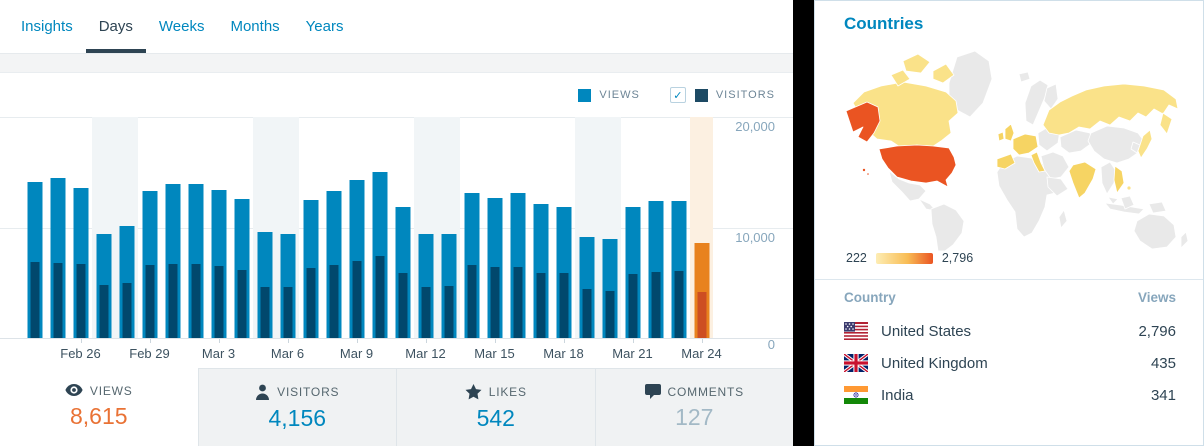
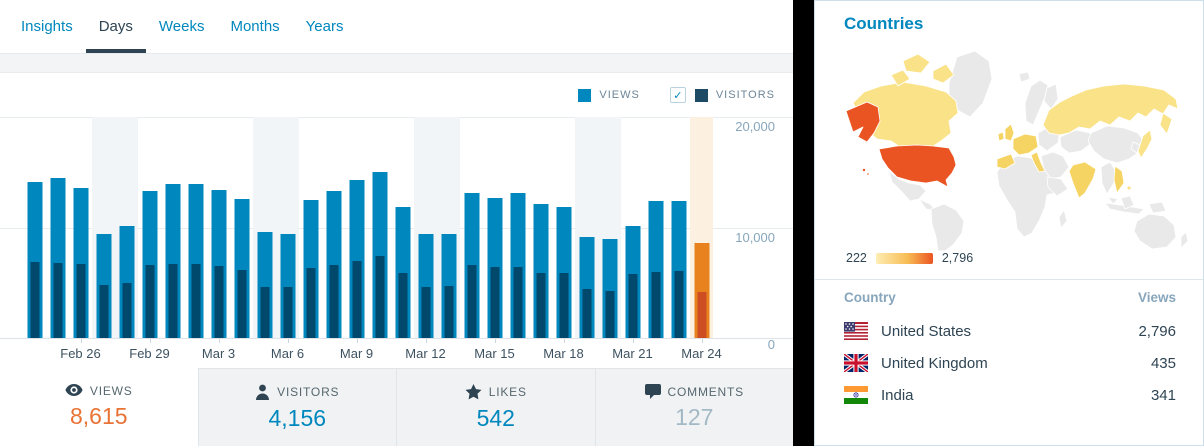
Views/Mar 21: 11900 -> 10100
